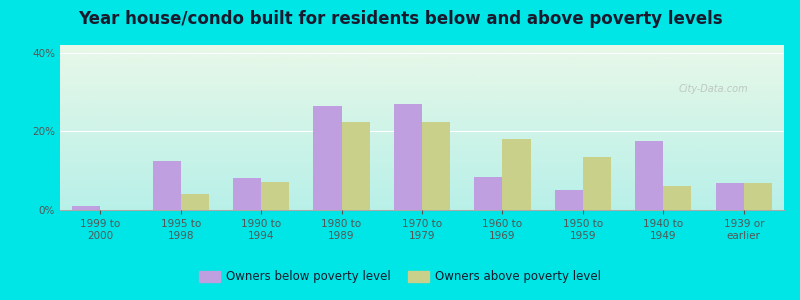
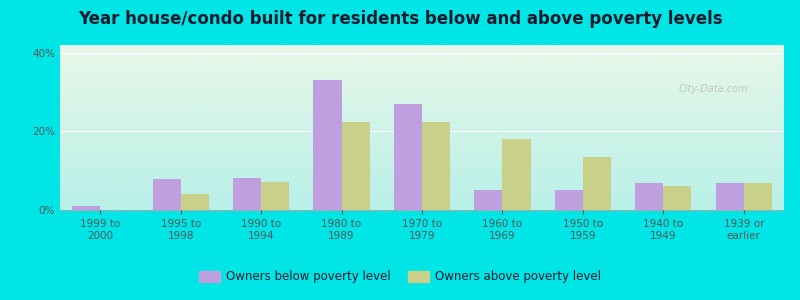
Owners below poverty level/1995 to 1998: 12.5% -> 8.0%
Owners below poverty level/1980 to 1989: 26.5% -> 33.0%
Owners below poverty level/1960 to 1969: 8.5% -> 5.0%
Owners below poverty level/1940 to 1949: 17.5% -> 7.0%
